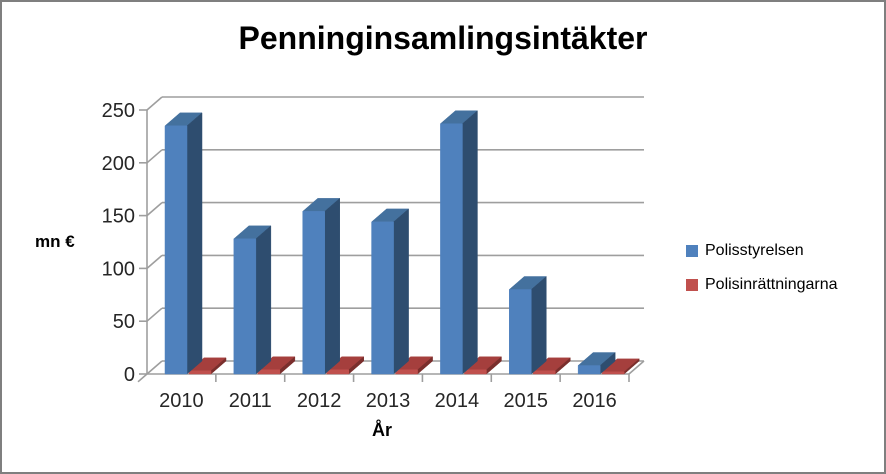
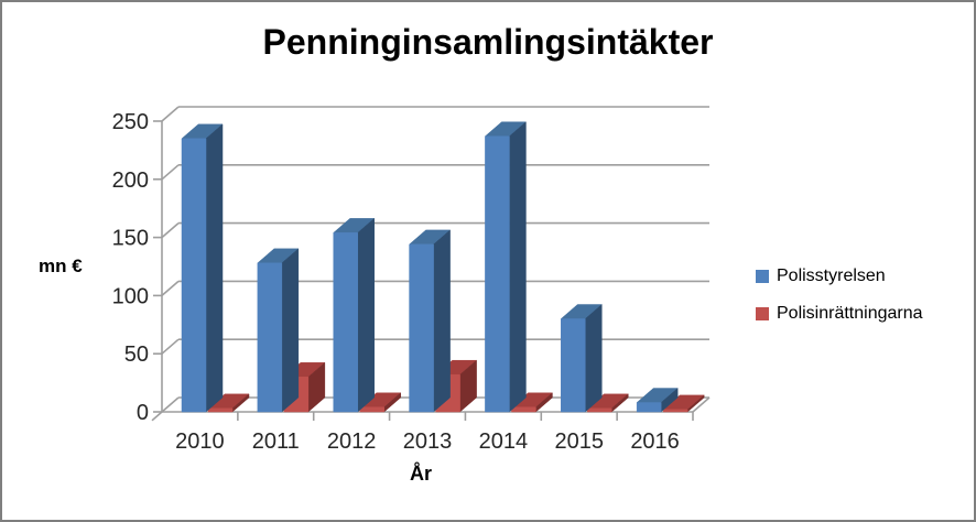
Polisinrättningarna/2011: 4 -> 30
Polisinrättningarna/2013: 4 -> 32
